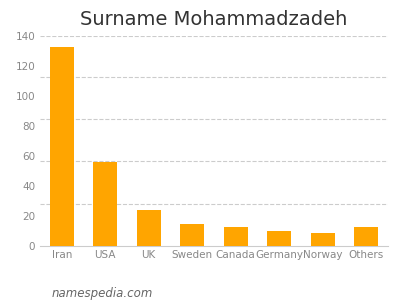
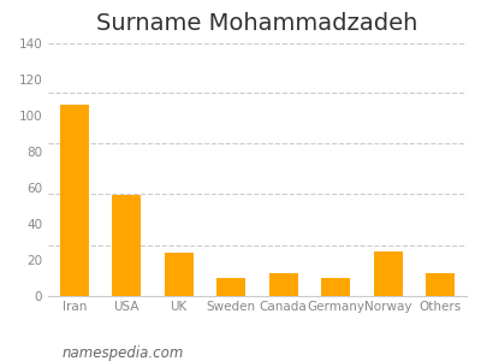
Iran: 133 -> 106
Sweden: 15 -> 10
Norway: 9 -> 25
